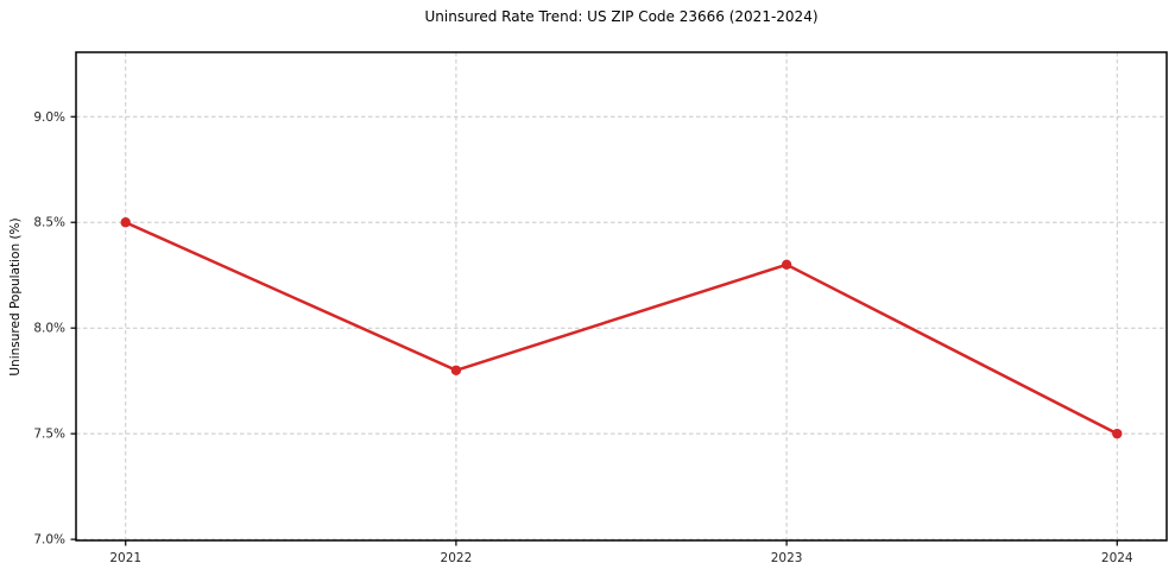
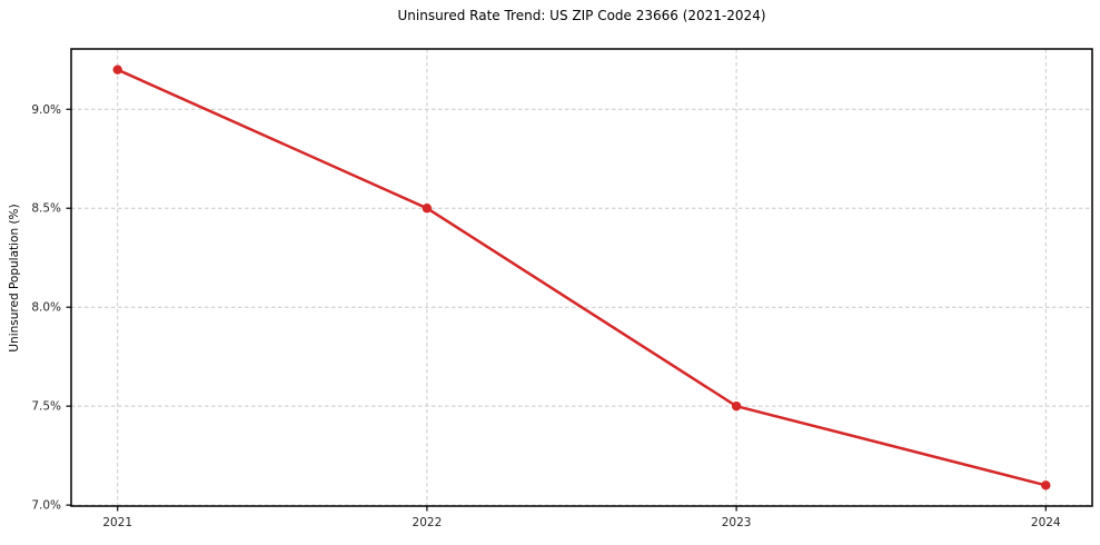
2021: 8.5% -> 9.2%
2022: 7.8% -> 8.5%
2023: 8.3% -> 7.5%
2024: 7.5% -> 7.1%
